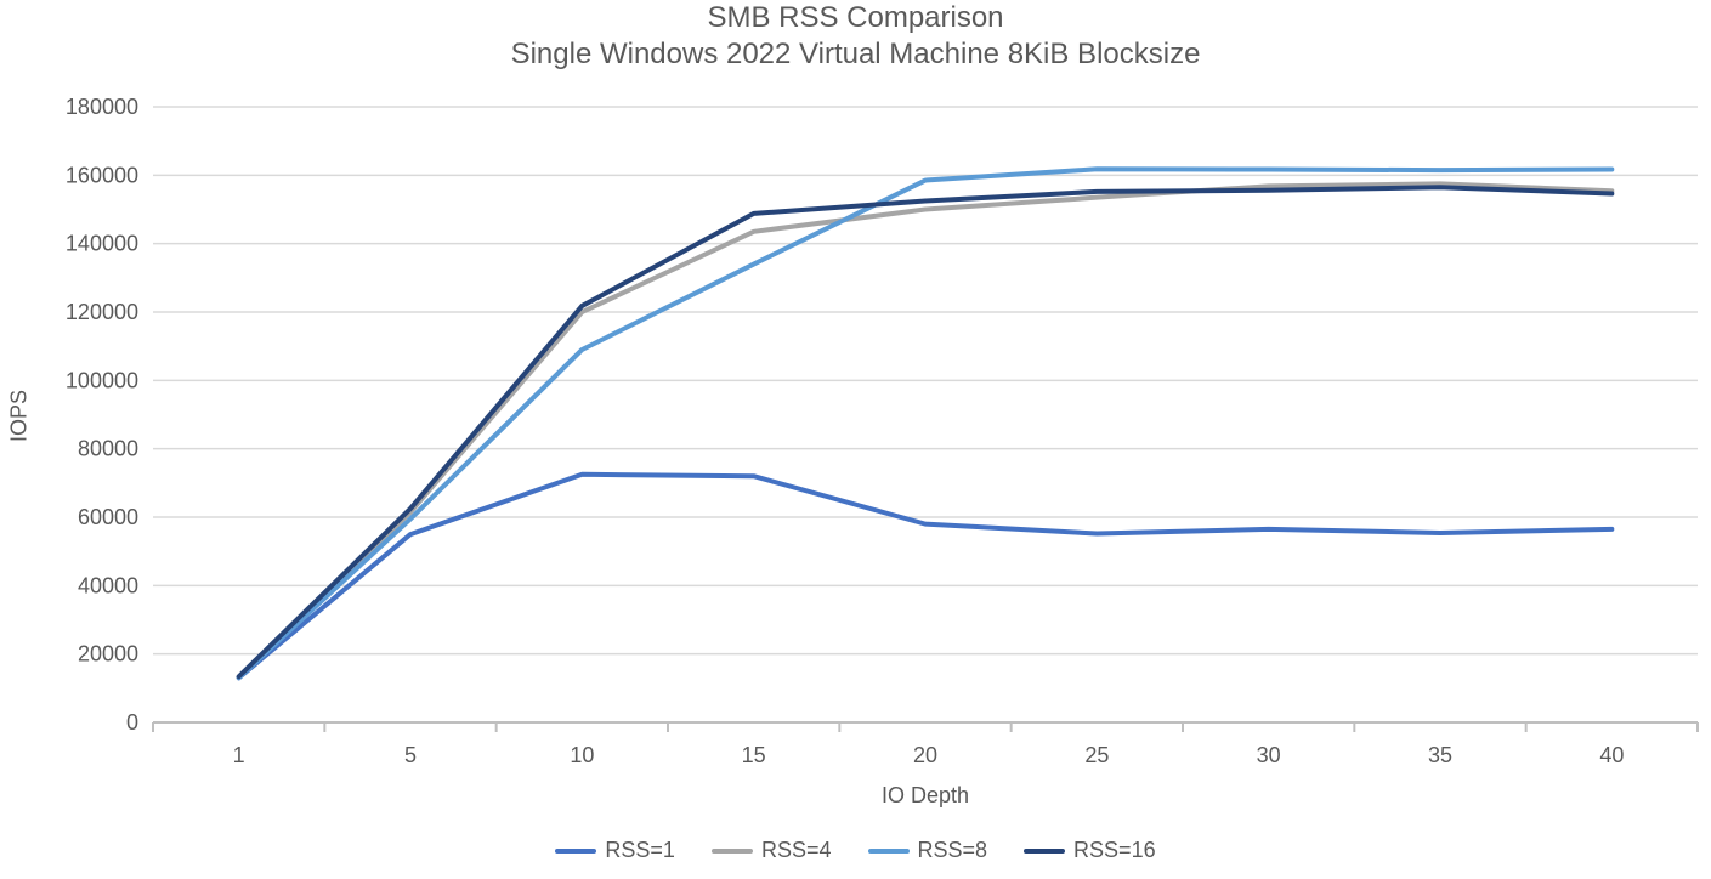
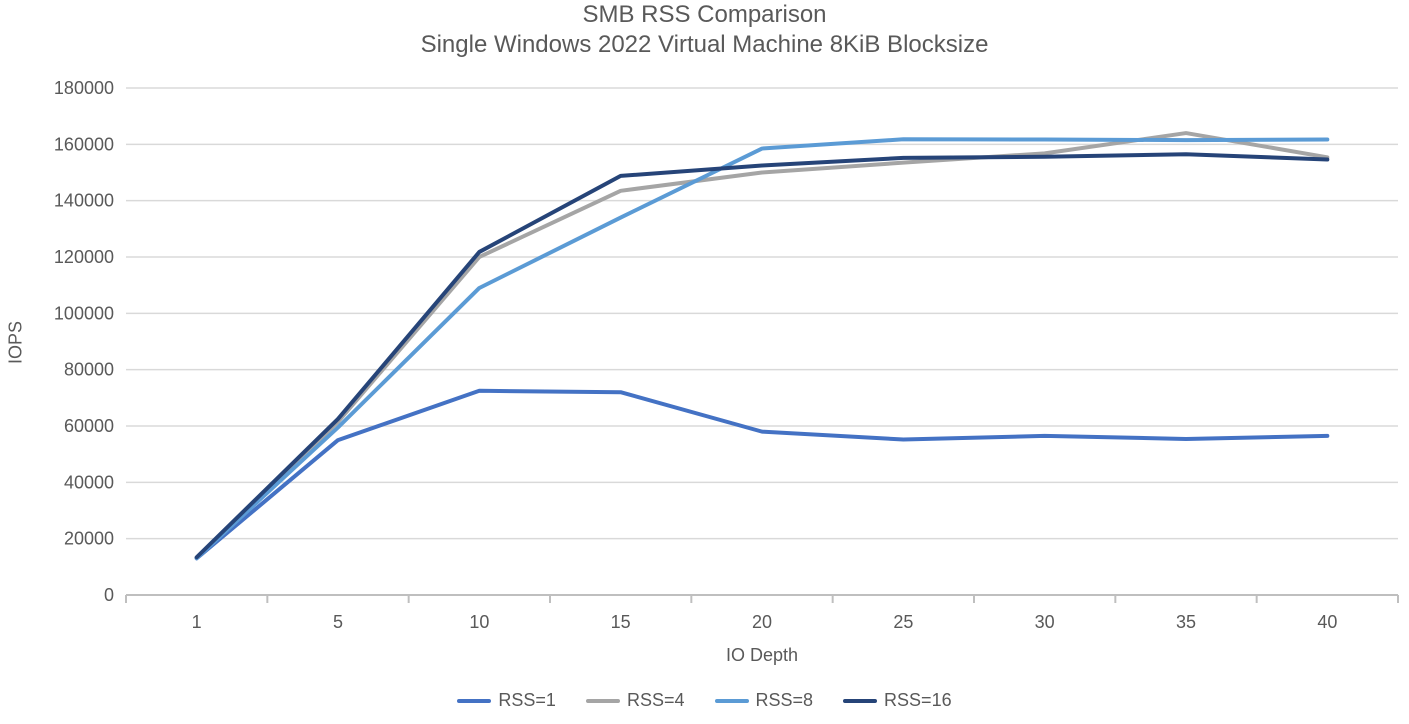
RSS=4/35: 158000 -> 164000
